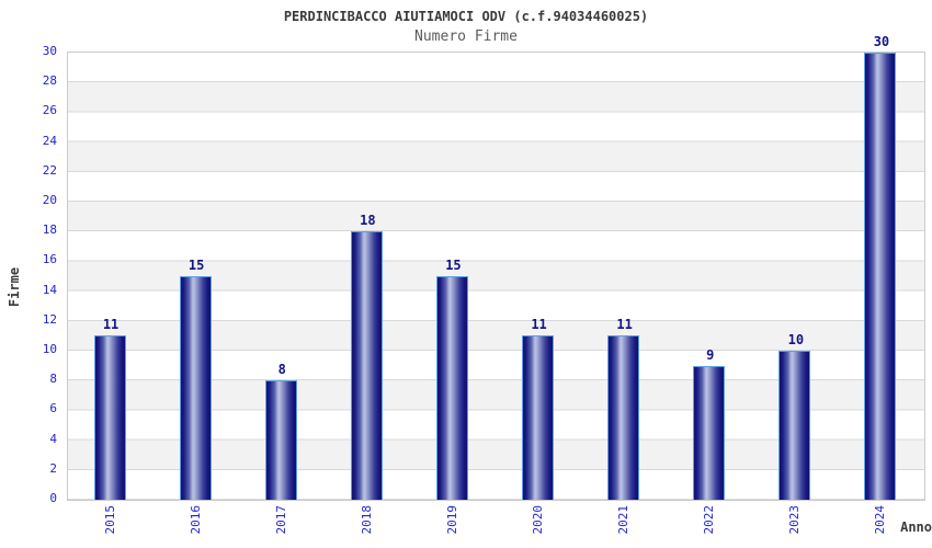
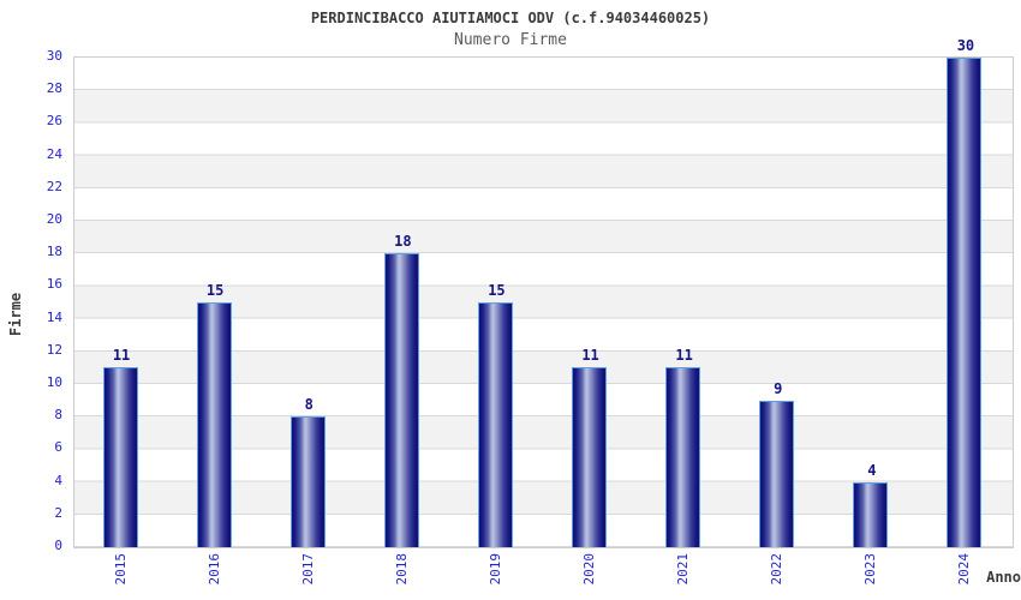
2023: 10 -> 4
